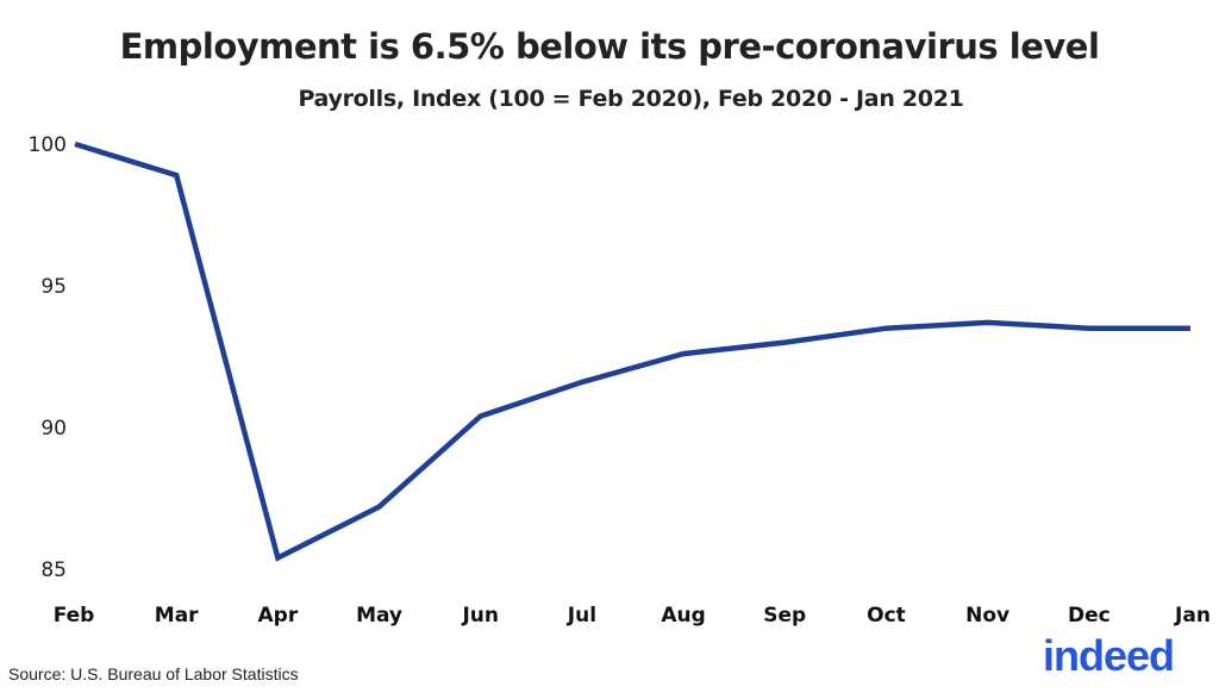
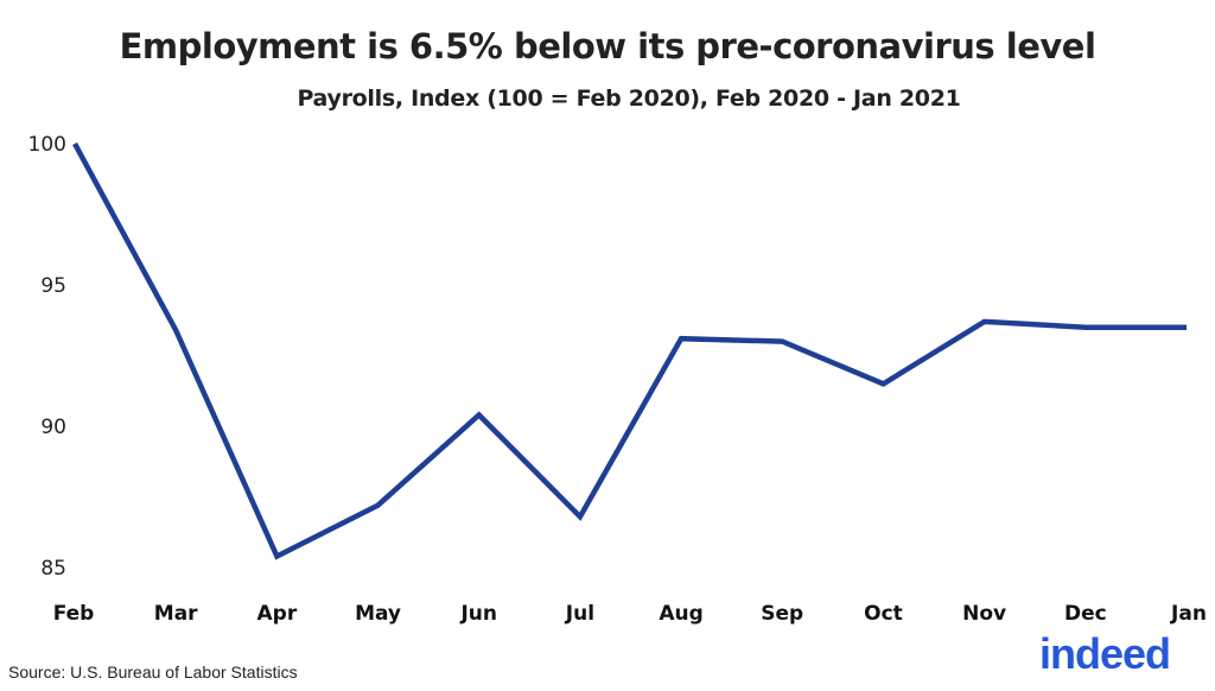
Mar: 98.9 -> 93.4
Jul: 91.6 -> 86.8
Aug: 92.6 -> 93.1
Oct: 93.5 -> 91.5
